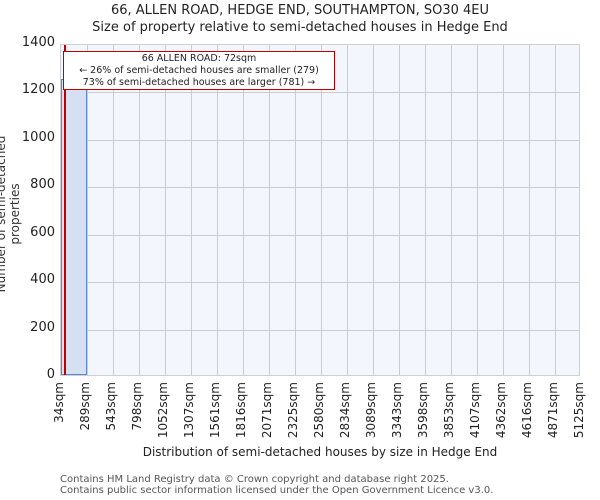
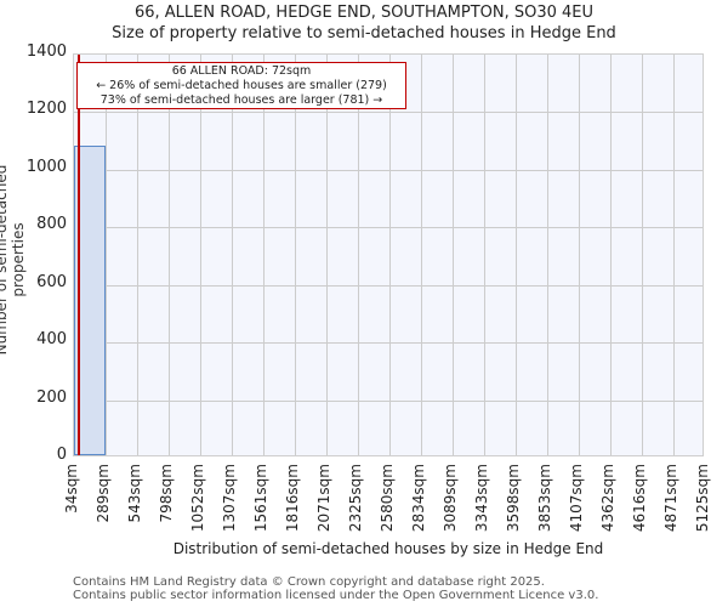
34sqm: 1250 -> 1080
